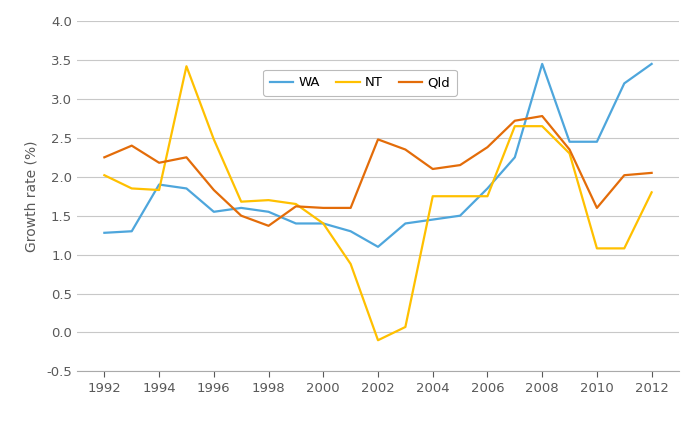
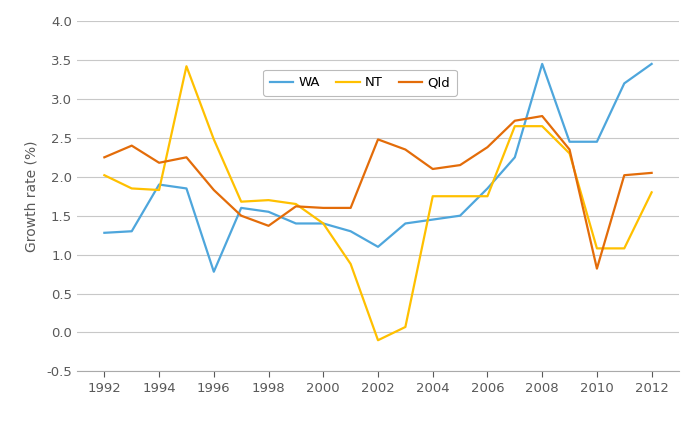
WA/1996: 1.55 -> 0.78
Qld/2010: 1.60 -> 0.82
